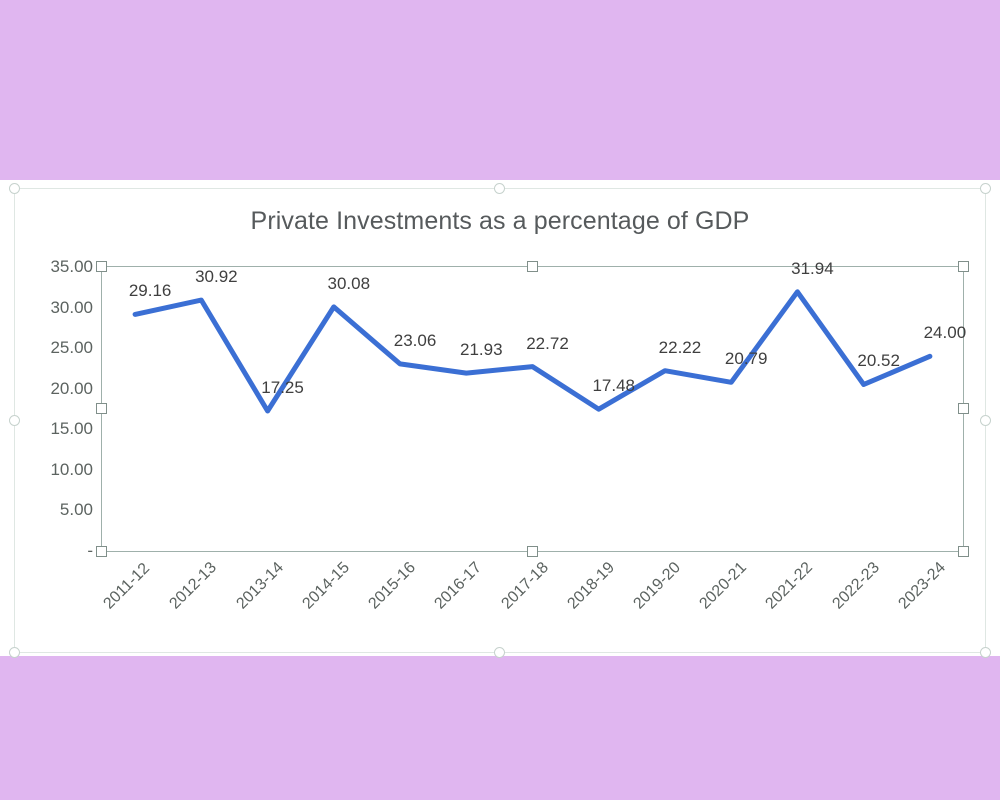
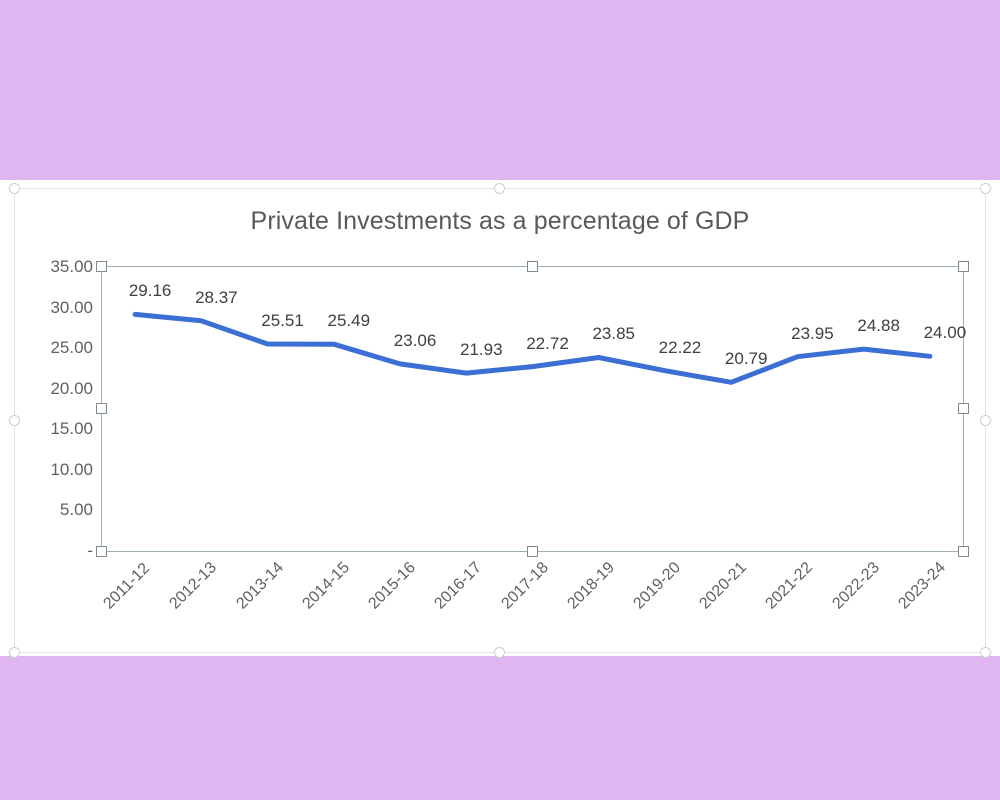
2012-13: 30.92 -> 28.37
2013-14: 17.25 -> 25.51
2014-15: 30.08 -> 25.49
2018-19: 17.48 -> 23.85
2021-22: 31.94 -> 23.95
2022-23: 20.52 -> 24.88
